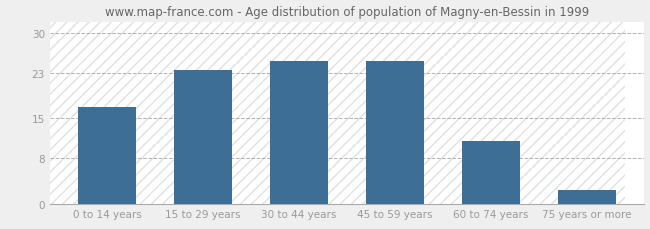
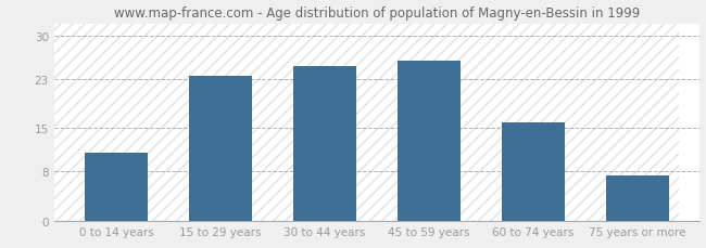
0 to 14 years: 17.0 -> 11.0
45 to 59 years: 25.0 -> 26.0
60 to 74 years: 11.0 -> 16.0
75 years or more: 2.5 -> 7.4
